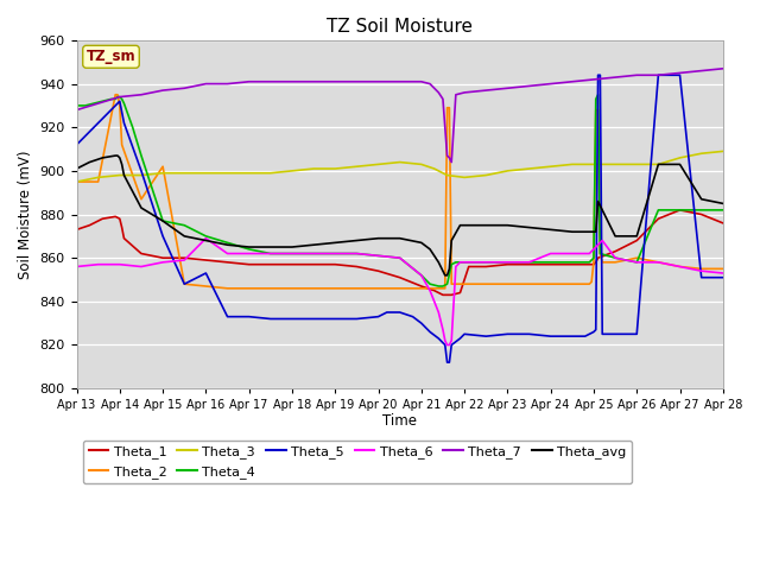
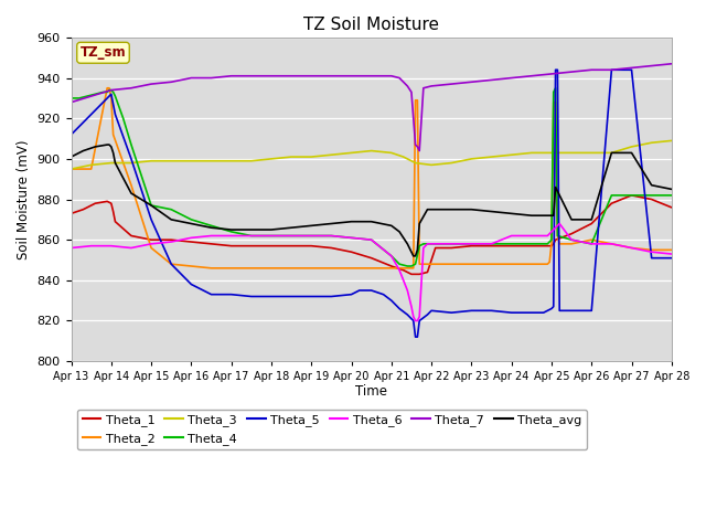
Theta_2/Apr 15: 902 -> 856
Theta_5/Apr 16: 853 -> 838
Theta_6/Apr 16: 869 -> 861
